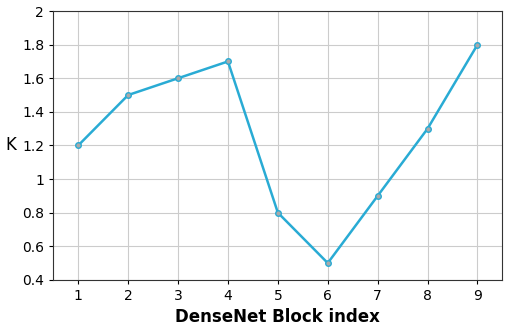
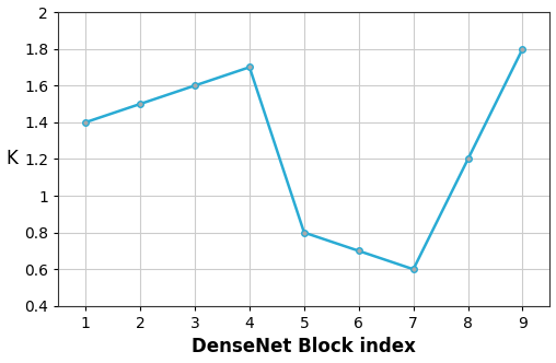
1: 1.2 -> 1.4
6: 0.5 -> 0.7
7: 0.9 -> 0.6
8: 1.3 -> 1.2
